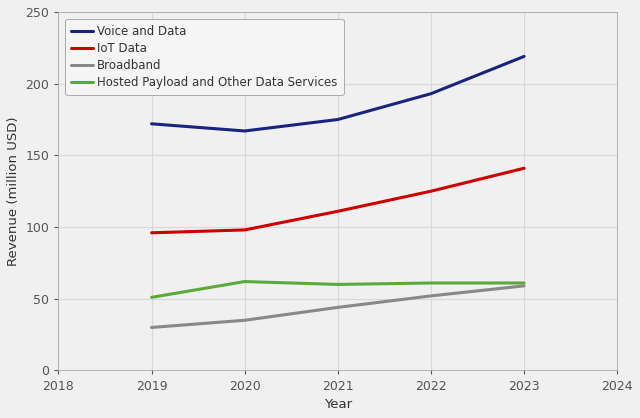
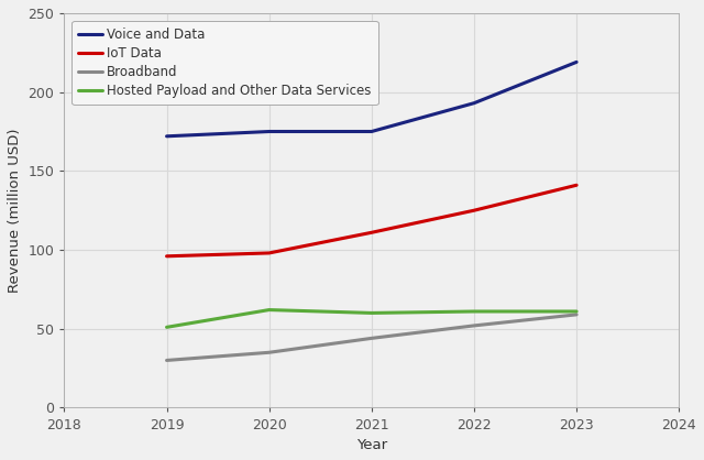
Voice and Data/2020: 167 -> 175
